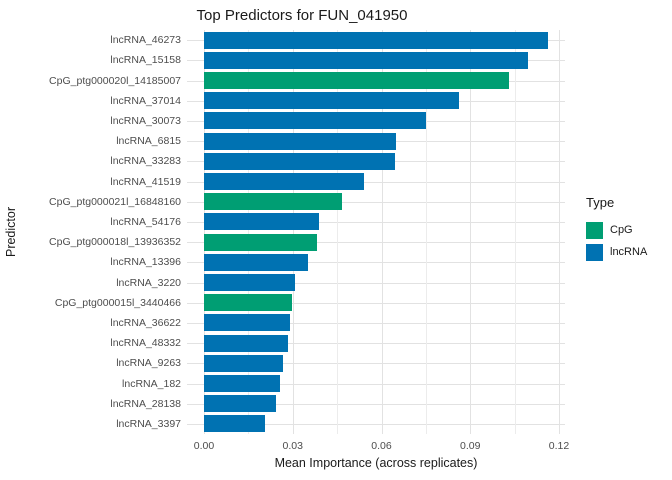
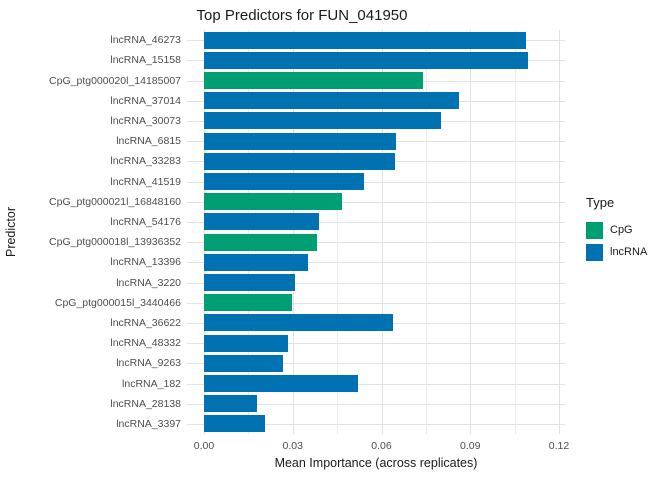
lncRNA_46273: 0.116 -> 0.109
CpG_ptg000020l_14185007: 0.103 -> 0.074
lncRNA_30073: 0.075 -> 0.080
lncRNA_36622: 0.029 -> 0.064
lncRNA_182: 0.026 -> 0.052
lncRNA_28138: 0.024 -> 0.018
